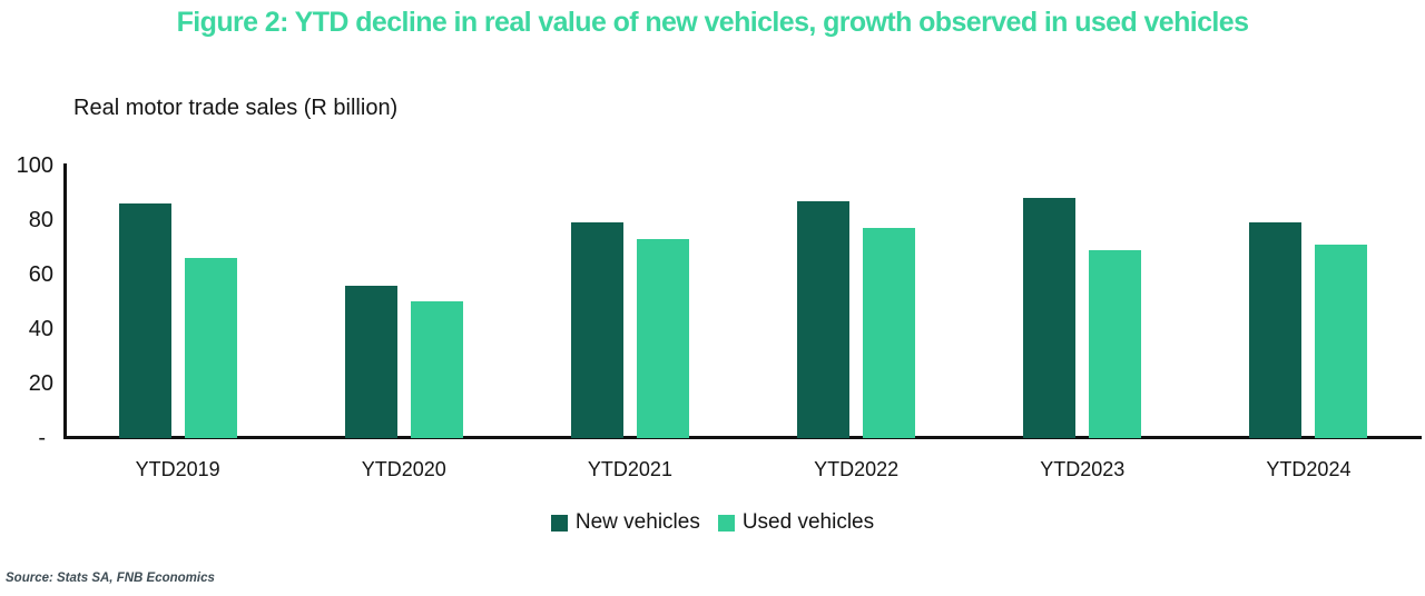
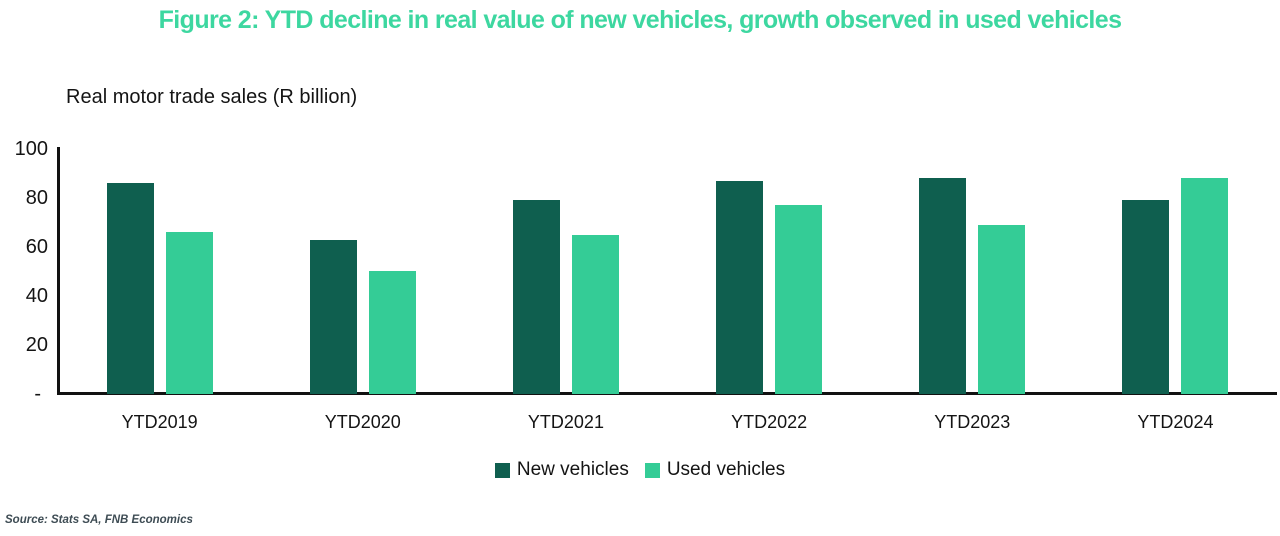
New vehicles/YTD2020: 56 -> 63
Used vehicles/YTD2021: 73 -> 65
Used vehicles/YTD2024: 71 -> 88
